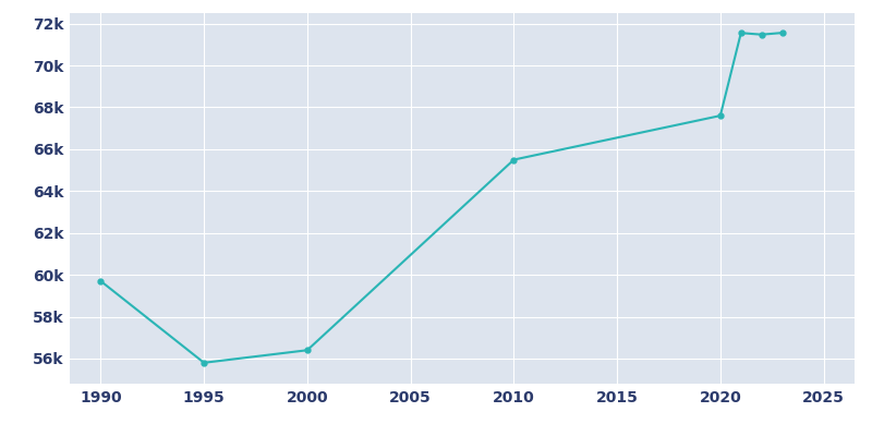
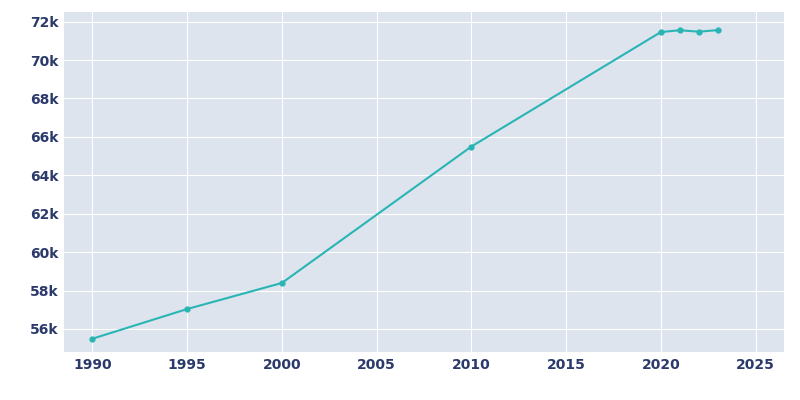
1990: 59.7k -> 55.5k
1995: 55.8k -> 57.0k
2000: 56.4k -> 58.4k
2020: 67.6k -> 71.5k
